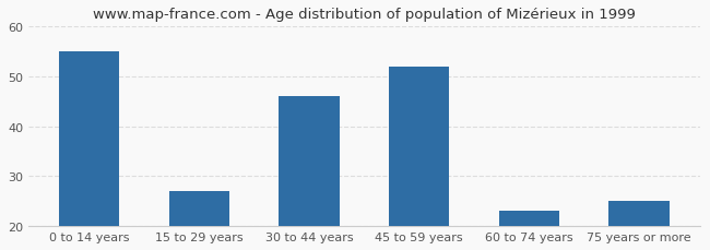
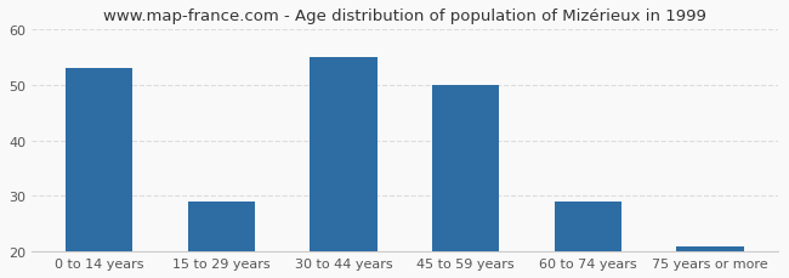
0 to 14 years: 55 -> 53
15 to 29 years: 27 -> 29
30 to 44 years: 46 -> 55
45 to 59 years: 52 -> 50
60 to 74 years: 23 -> 29
75 years or more: 25 -> 21
